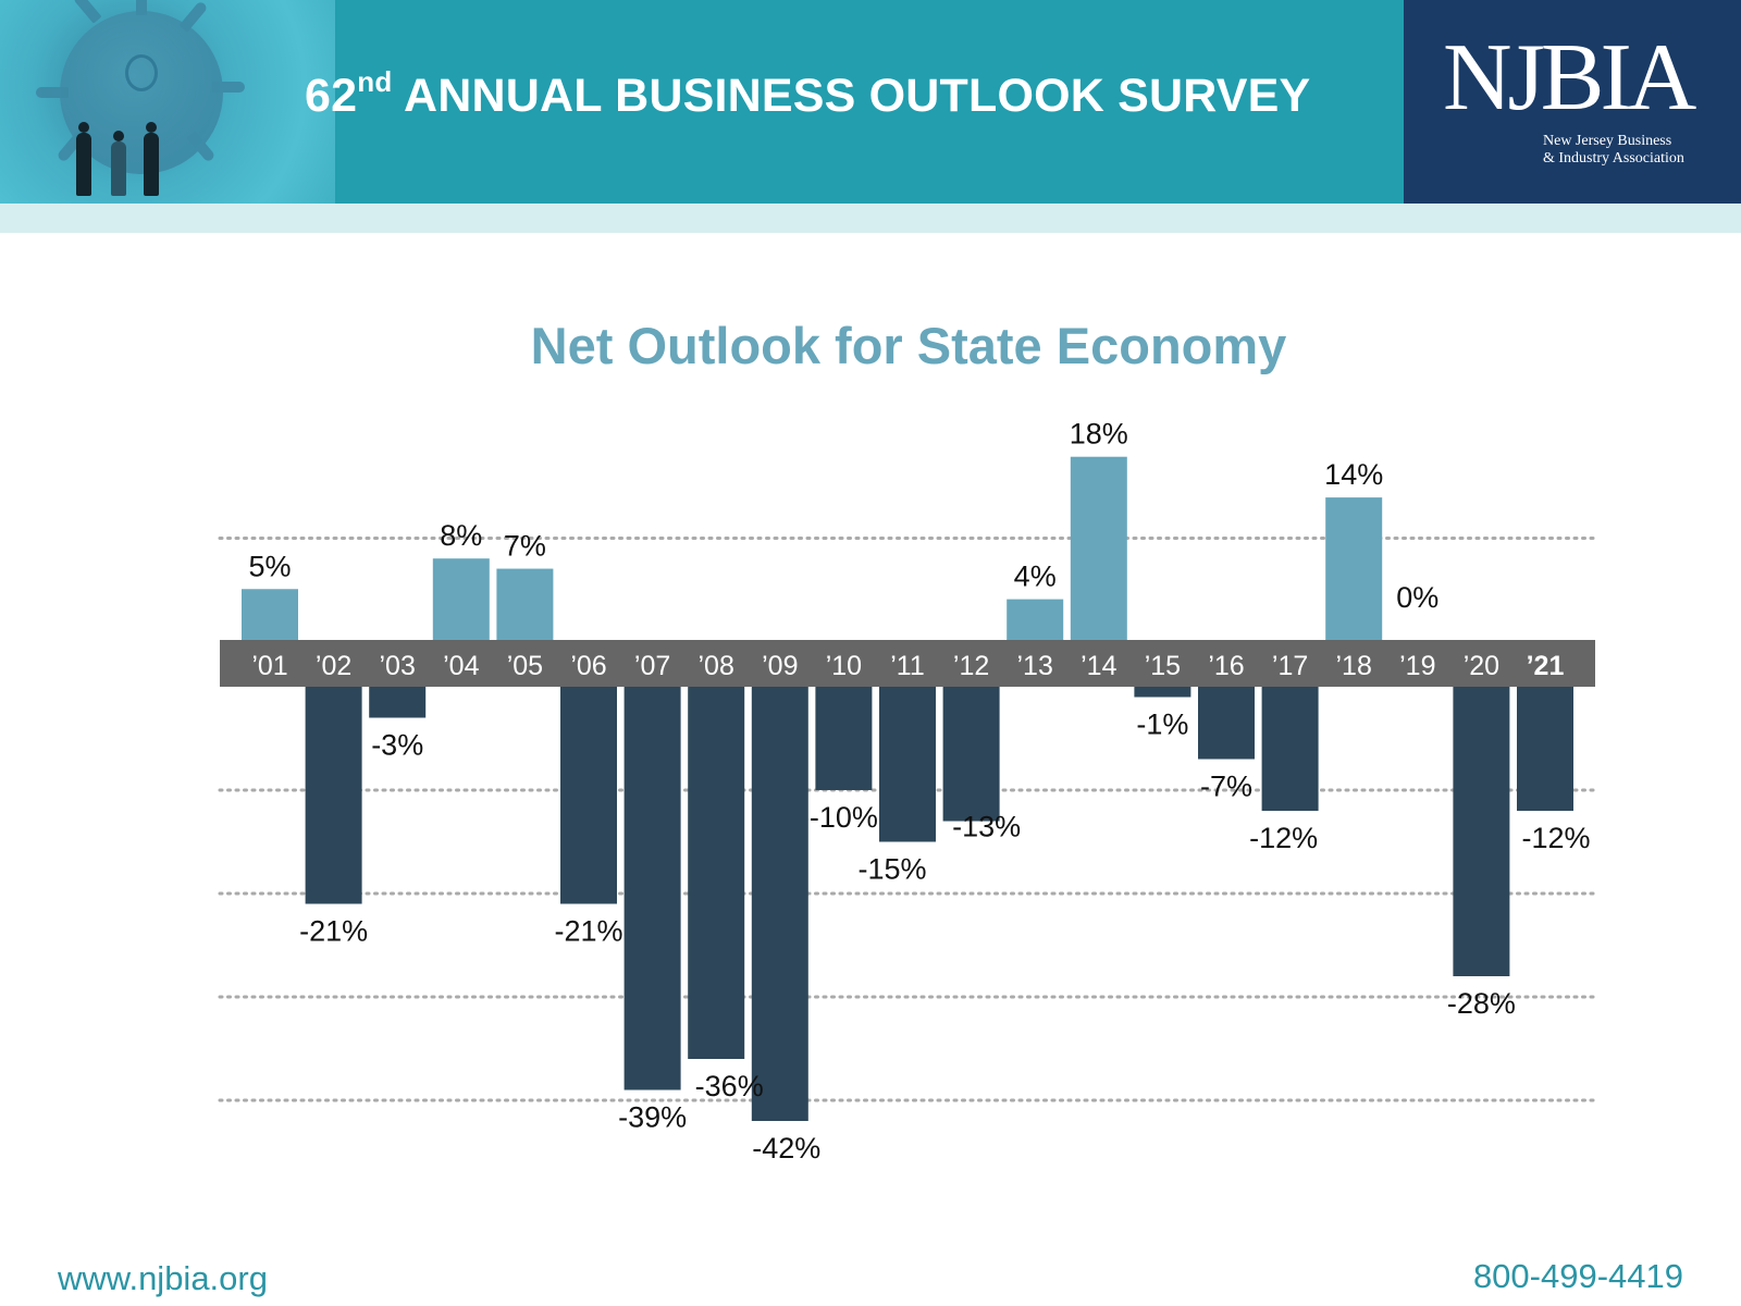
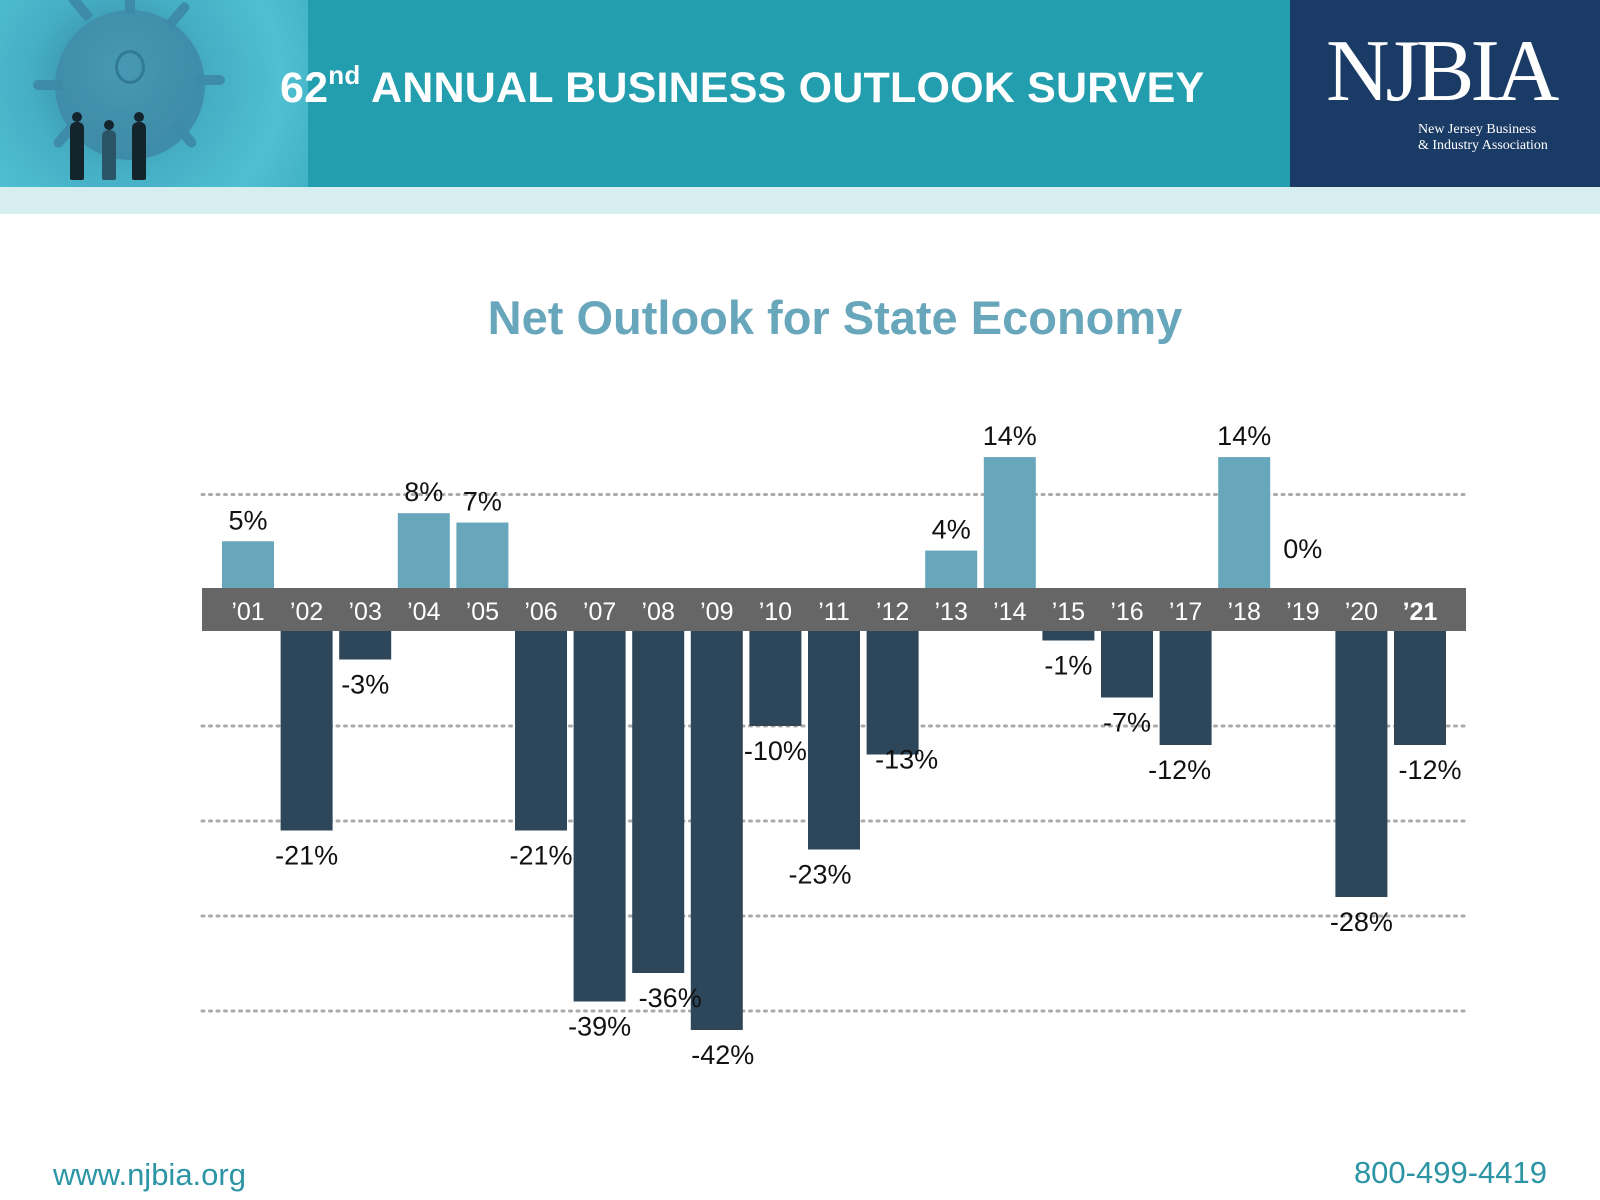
’11: -15% -> -23%
’14: 18% -> 14%
